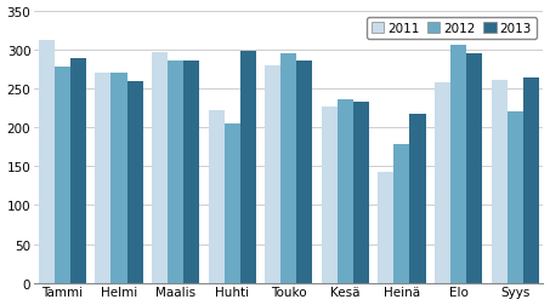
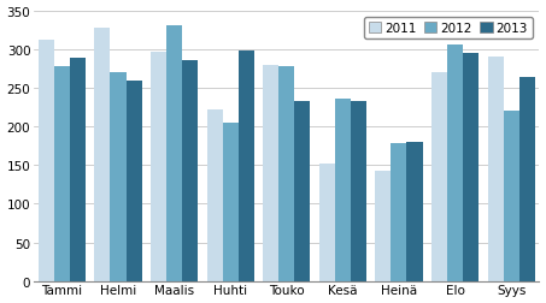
2011/Helmi: 270 -> 328
2012/Maalis: 285 -> 330
2012/Touko: 295 -> 278
2013/Touko: 285 -> 232
2011/Kesä: 226 -> 152
2013/Heinä: 217 -> 180
2011/Elo: 258 -> 270
2011/Syys: 260 -> 290
